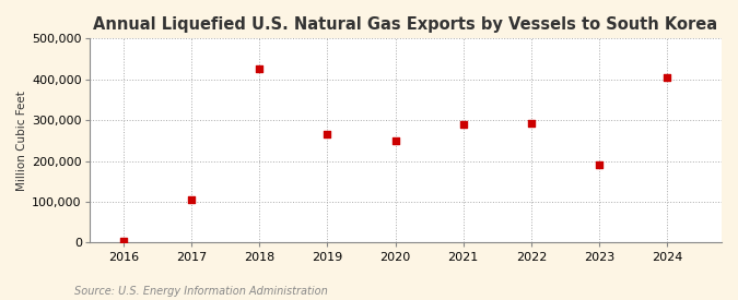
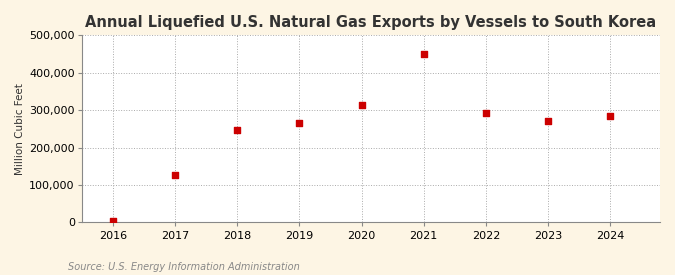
2017: 105,000 -> 127,000
2018: 425,000 -> 248,000
2020: 250,000 -> 315,000
2021: 290,000 -> 450,000
2023: 190,000 -> 272,000
2024: 405,000 -> 285,000
